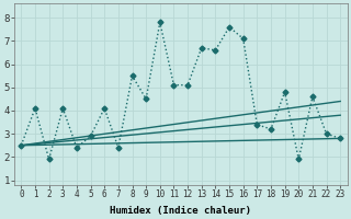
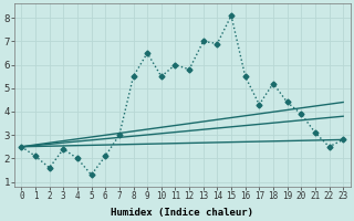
1: 4.1 -> 2.1
2: 1.9 -> 1.6
3: 4.1 -> 2.4
4: 2.4 -> 2.0
5: 2.9 -> 1.3
6: 4.1 -> 2.1
7: 2.4 -> 3.0
9: 4.5 -> 6.5
10: 7.8 -> 5.5
11: 5.1 -> 6.0
12: 5.1 -> 5.8
13: 6.7 -> 7.0
14: 6.6 -> 6.9
15: 7.6 -> 8.1
16: 7.1 -> 5.5
17: 3.4 -> 4.3
18: 3.2 -> 5.2
19: 4.8 -> 4.4
20: 1.9 -> 3.9
21: 4.6 -> 3.1
22: 3.0 -> 2.5
